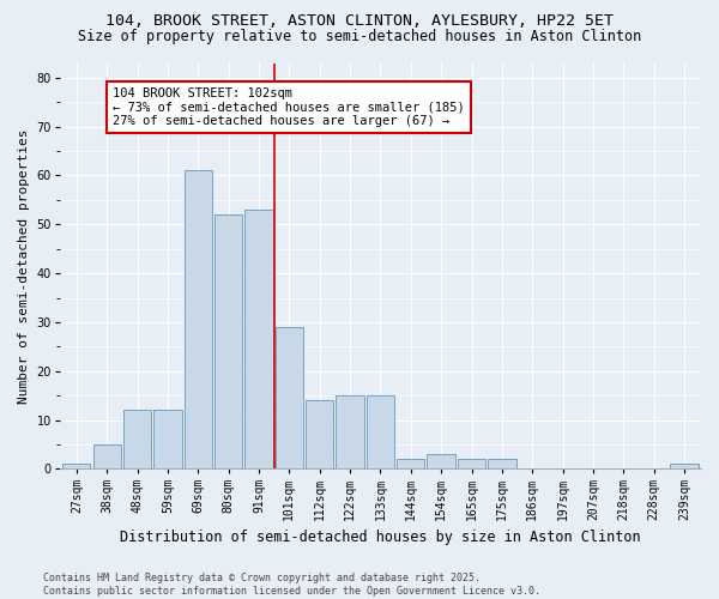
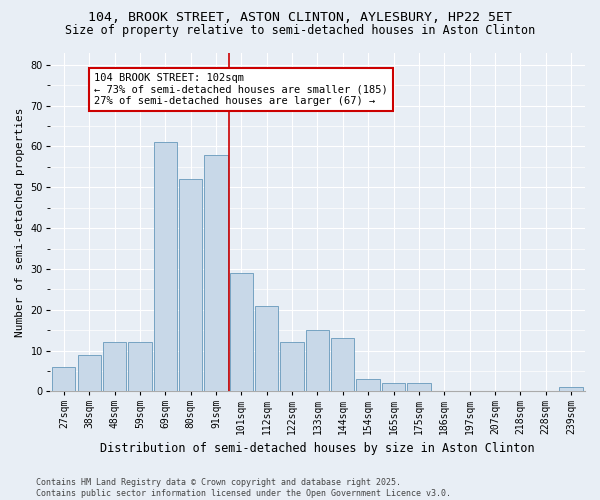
27sqm: 1 -> 6
38sqm: 5 -> 9
91sqm: 53 -> 58
112sqm: 14 -> 21
122sqm: 15 -> 12
144sqm: 2 -> 13
